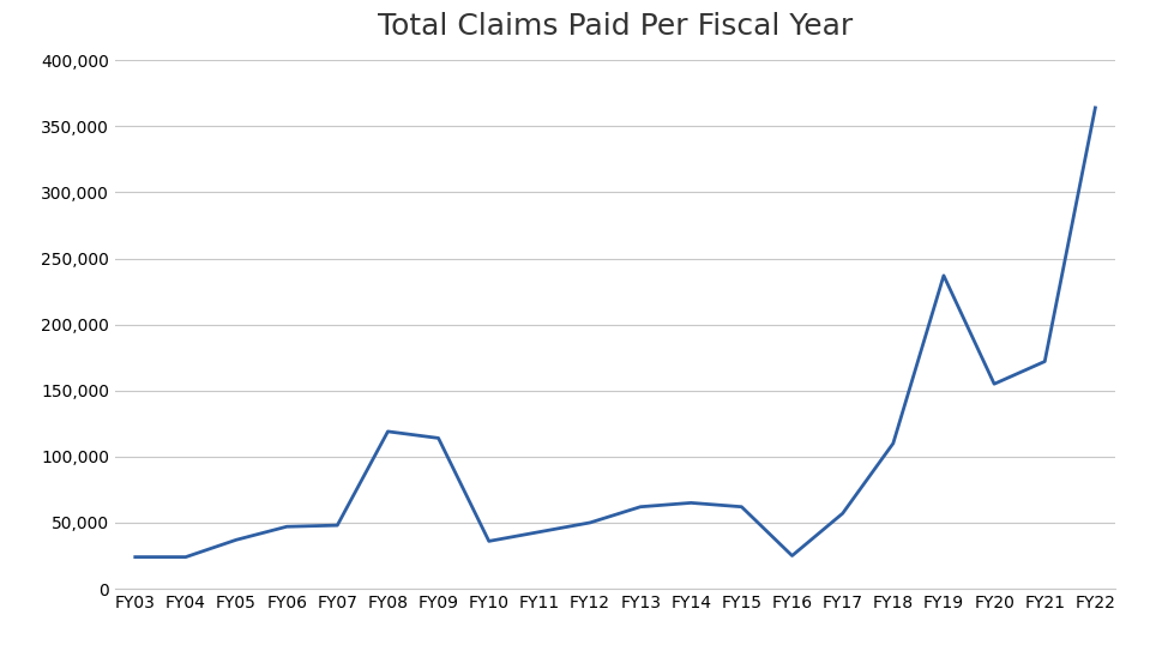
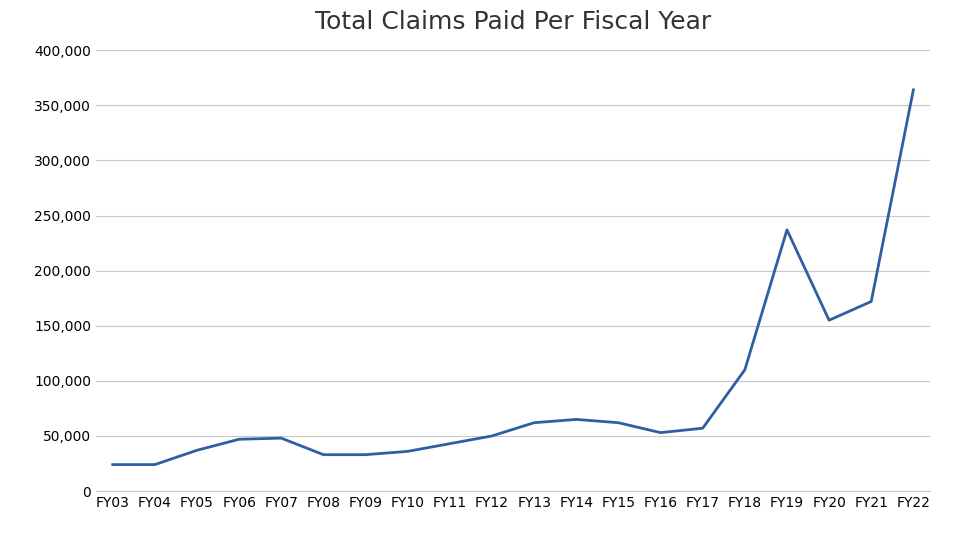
FY08: 119,000 -> 33,000
FY09: 114,000 -> 33,000
FY16: 25,000 -> 53,000
